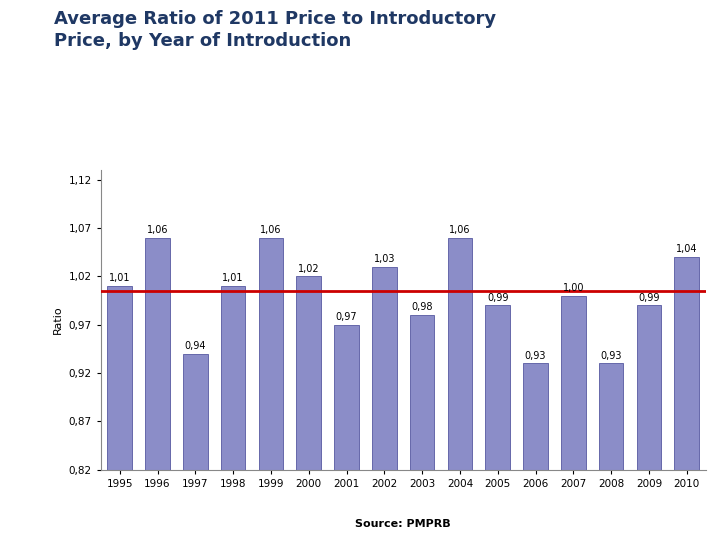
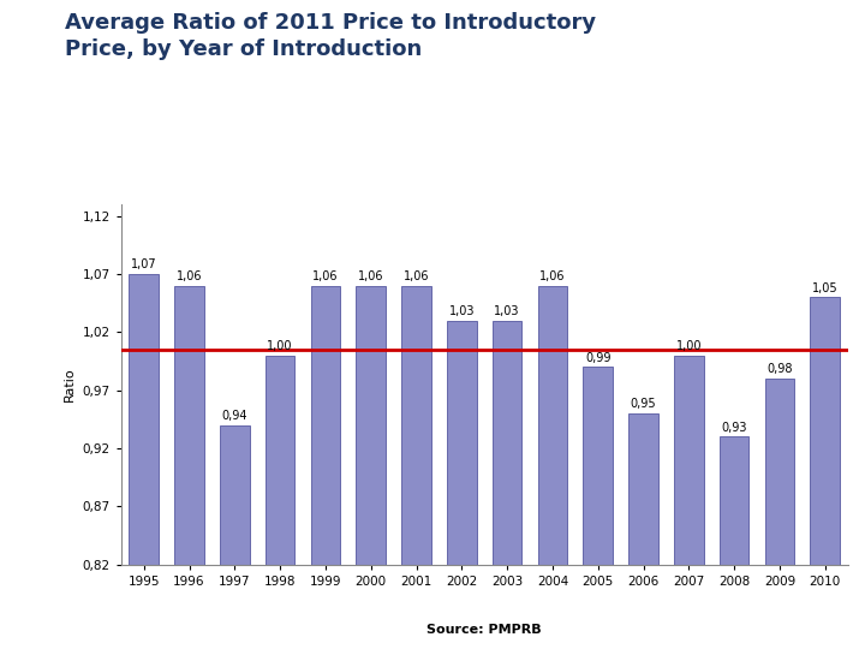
1995: 1,01 -> 1,07
1998: 1,01 -> 1,00
2000: 1,02 -> 1,06
2001: 0,97 -> 1,06
2003: 0,98 -> 1,03
2006: 0,93 -> 0,95
2009: 0,99 -> 0,98
2010: 1,04 -> 1,05
